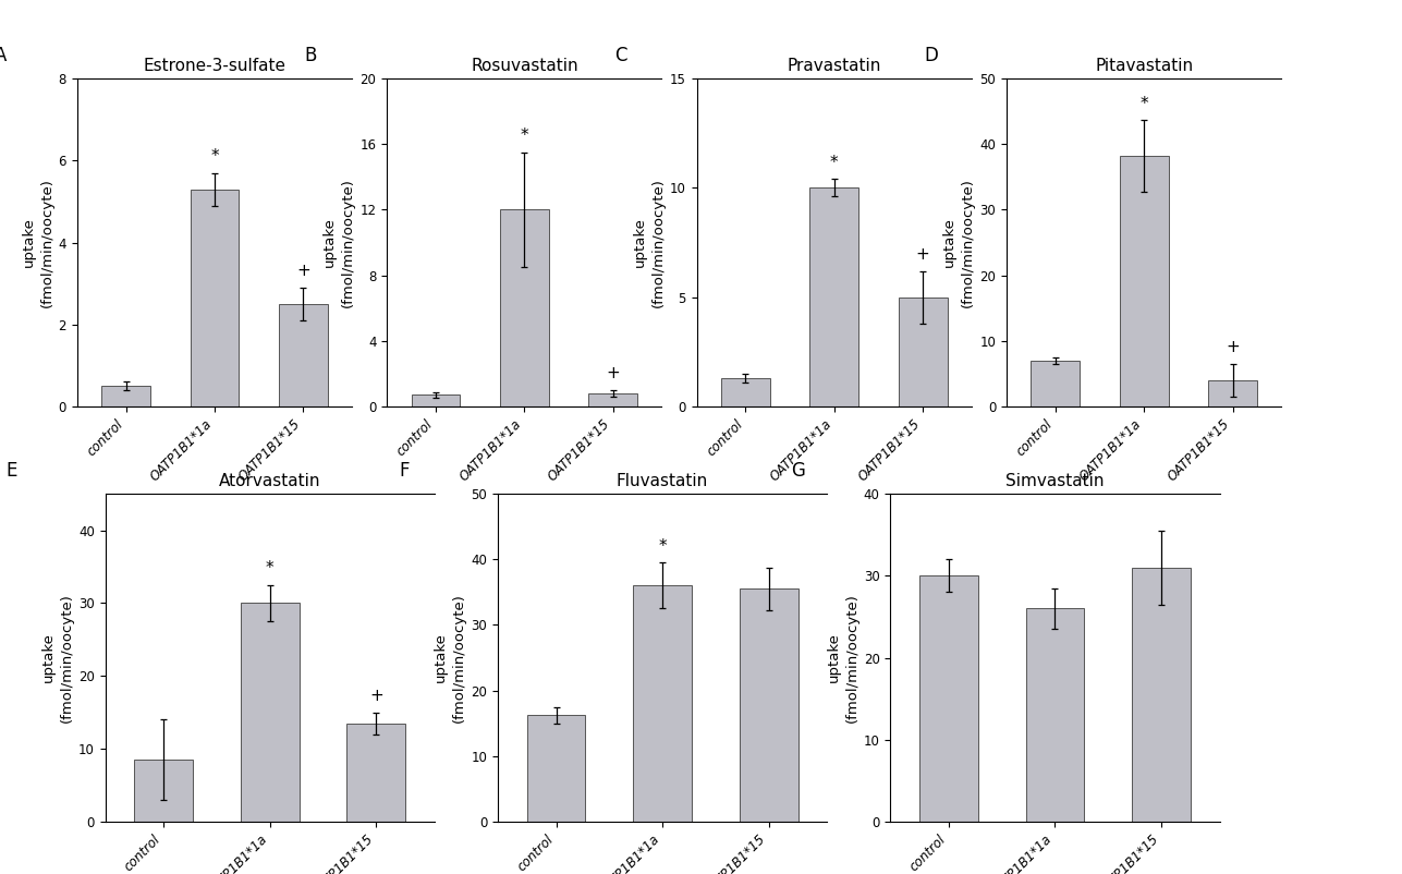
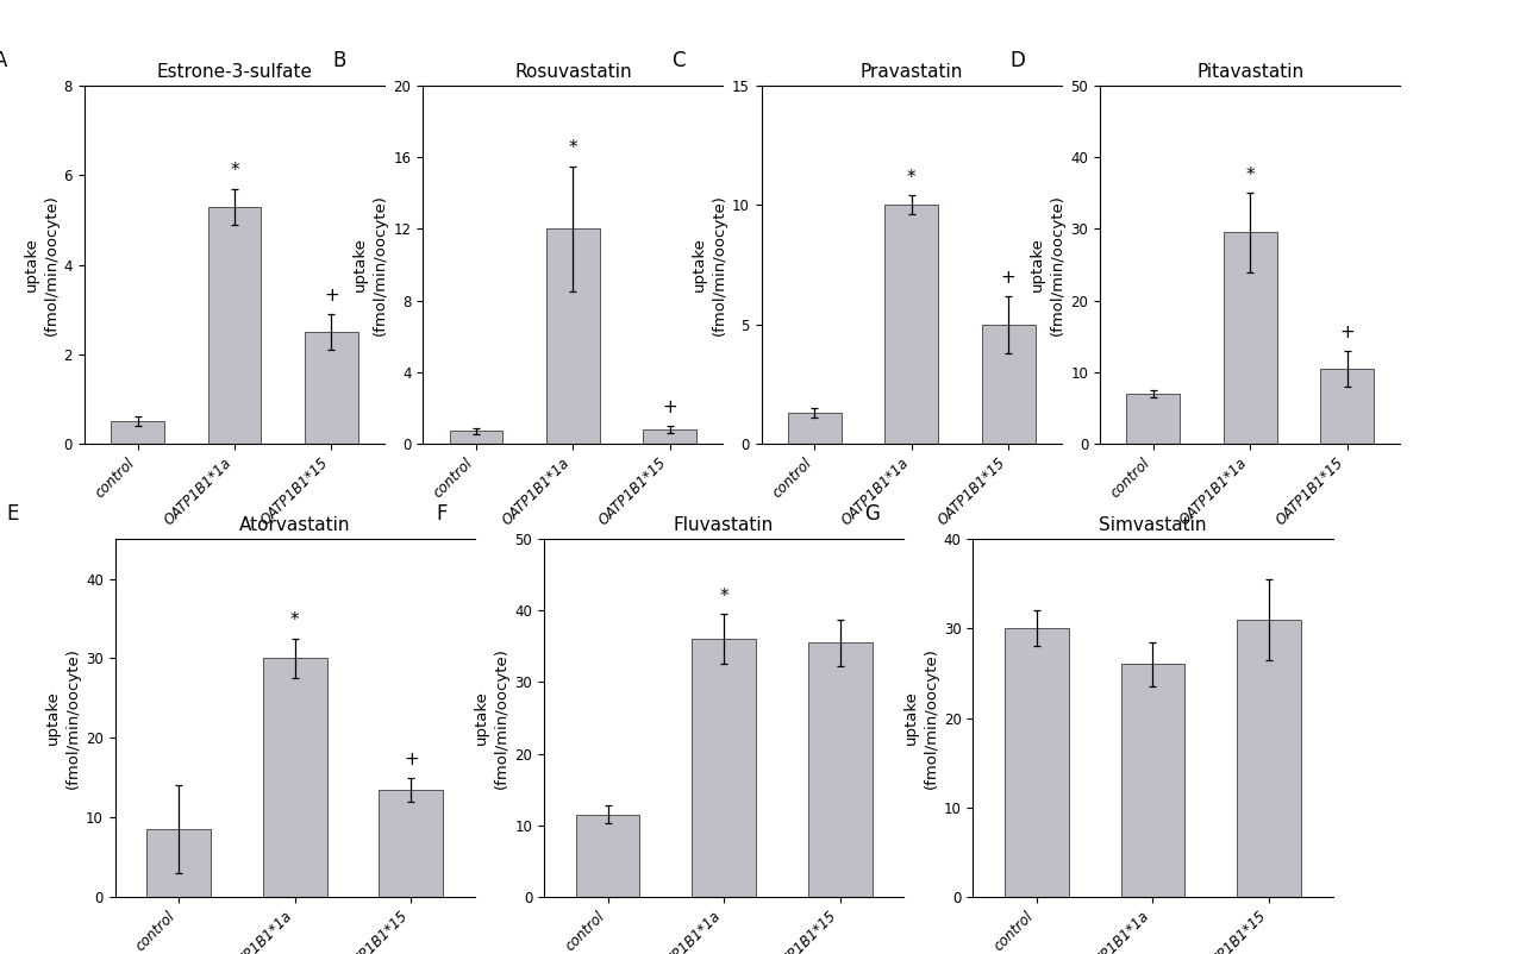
Pitavastatin/OATP1B1*1a: 38.2 -> 29.5
Pitavastatin/OATP1B1*15: 4.0 -> 10.5
Fluvastatin/control: 16.2 -> 11.5
